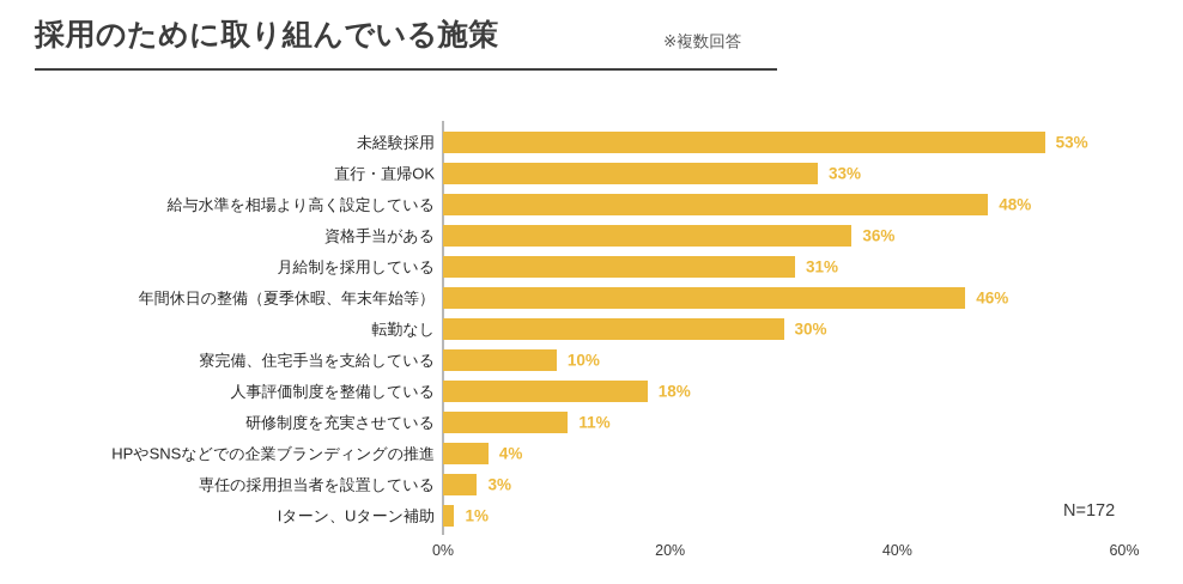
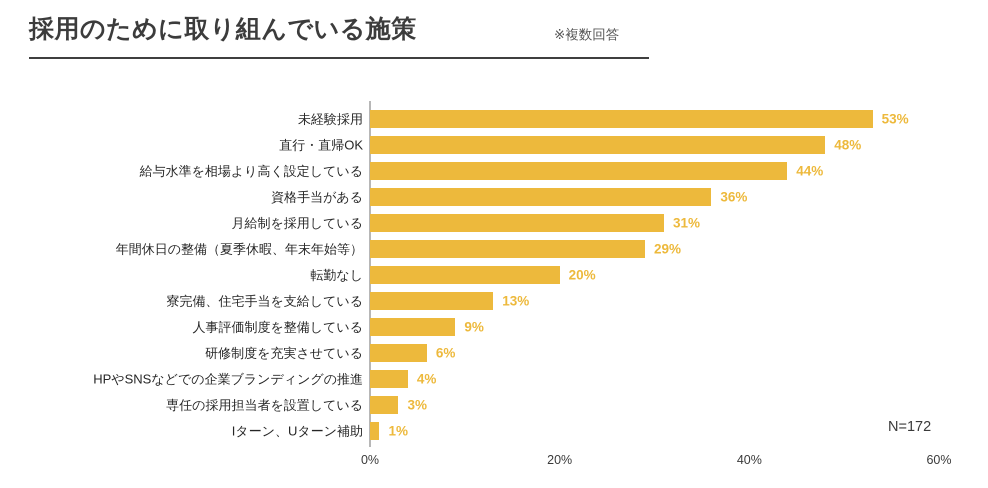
直行・直帰OK: 33% -> 48%
給与水準を相場より高く設定している: 48% -> 44%
年間休日の整備（夏季休暇、年末年始等）: 46% -> 29%
転勤なし: 30% -> 20%
寮完備、住宅手当を支給している: 10% -> 13%
人事評価制度を整備している: 18% -> 9%
研修制度を充実させている: 11% -> 6%
